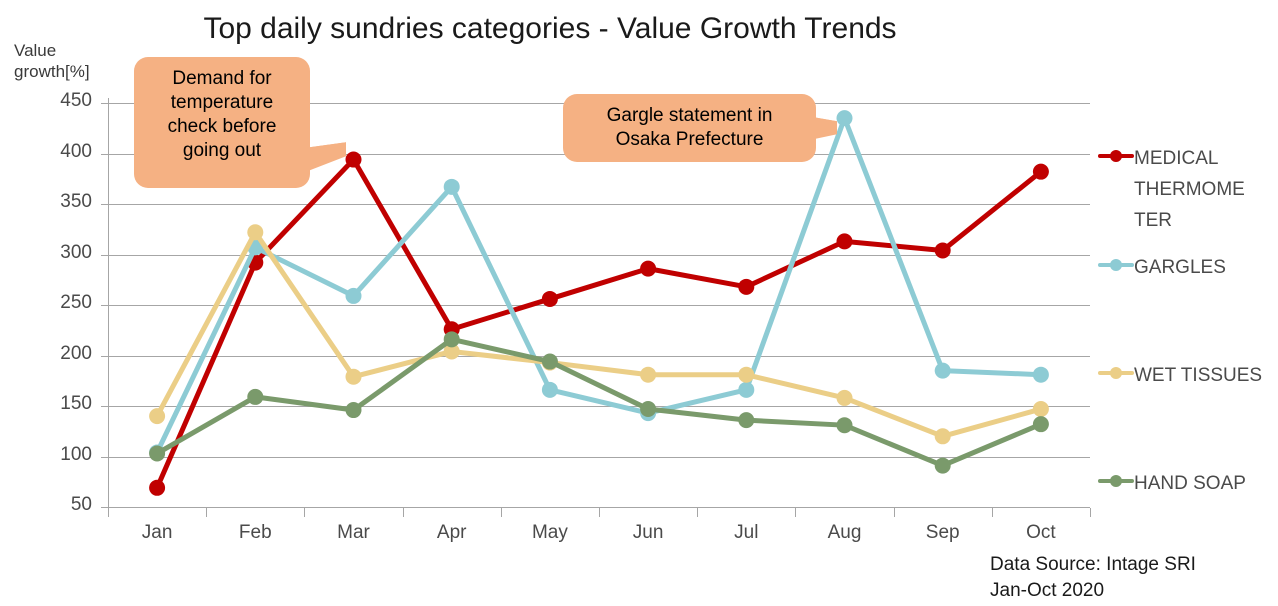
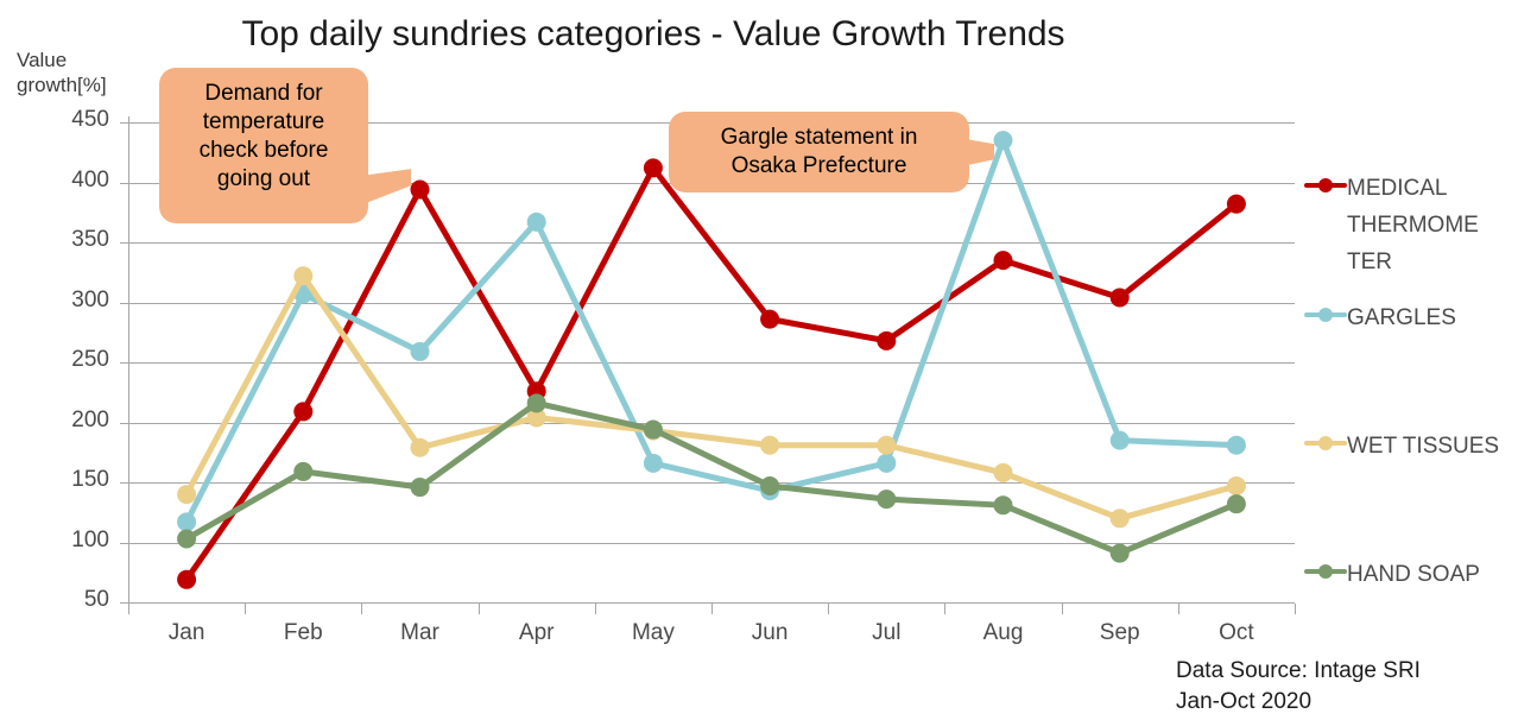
GARGLES/Jan: 104 -> 117
MEDICAL THERMOMETER/Feb: 292 -> 209
MEDICAL THERMOMETER/May: 256 -> 412
MEDICAL THERMOMETER/Aug: 313 -> 335
